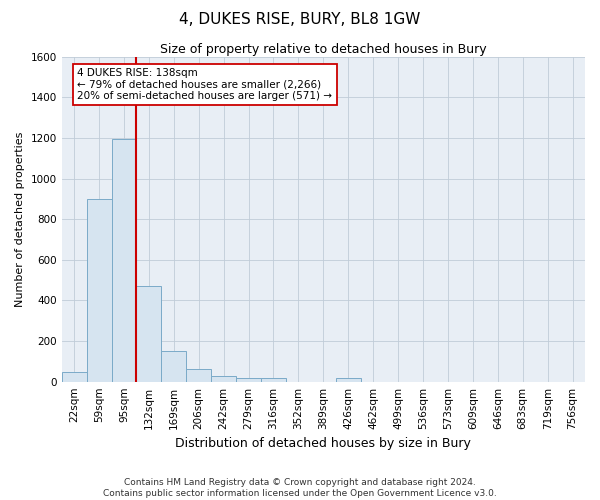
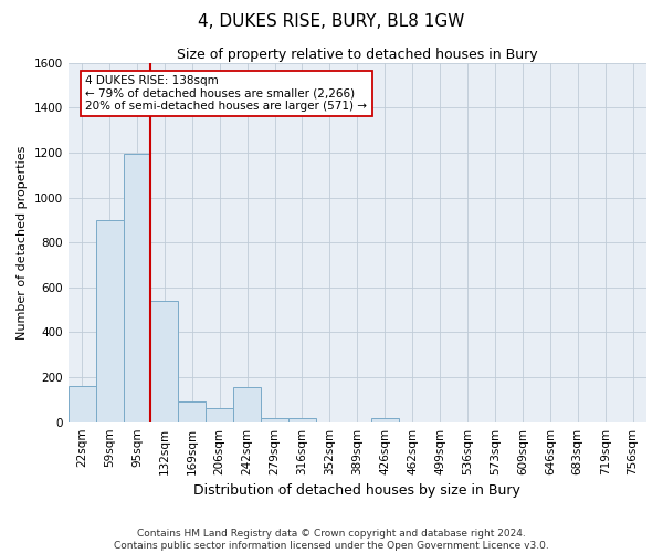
22sqm: 50 -> 160
132sqm: 470 -> 540
169sqm: 150 -> 90
242sqm: 30 -> 155
